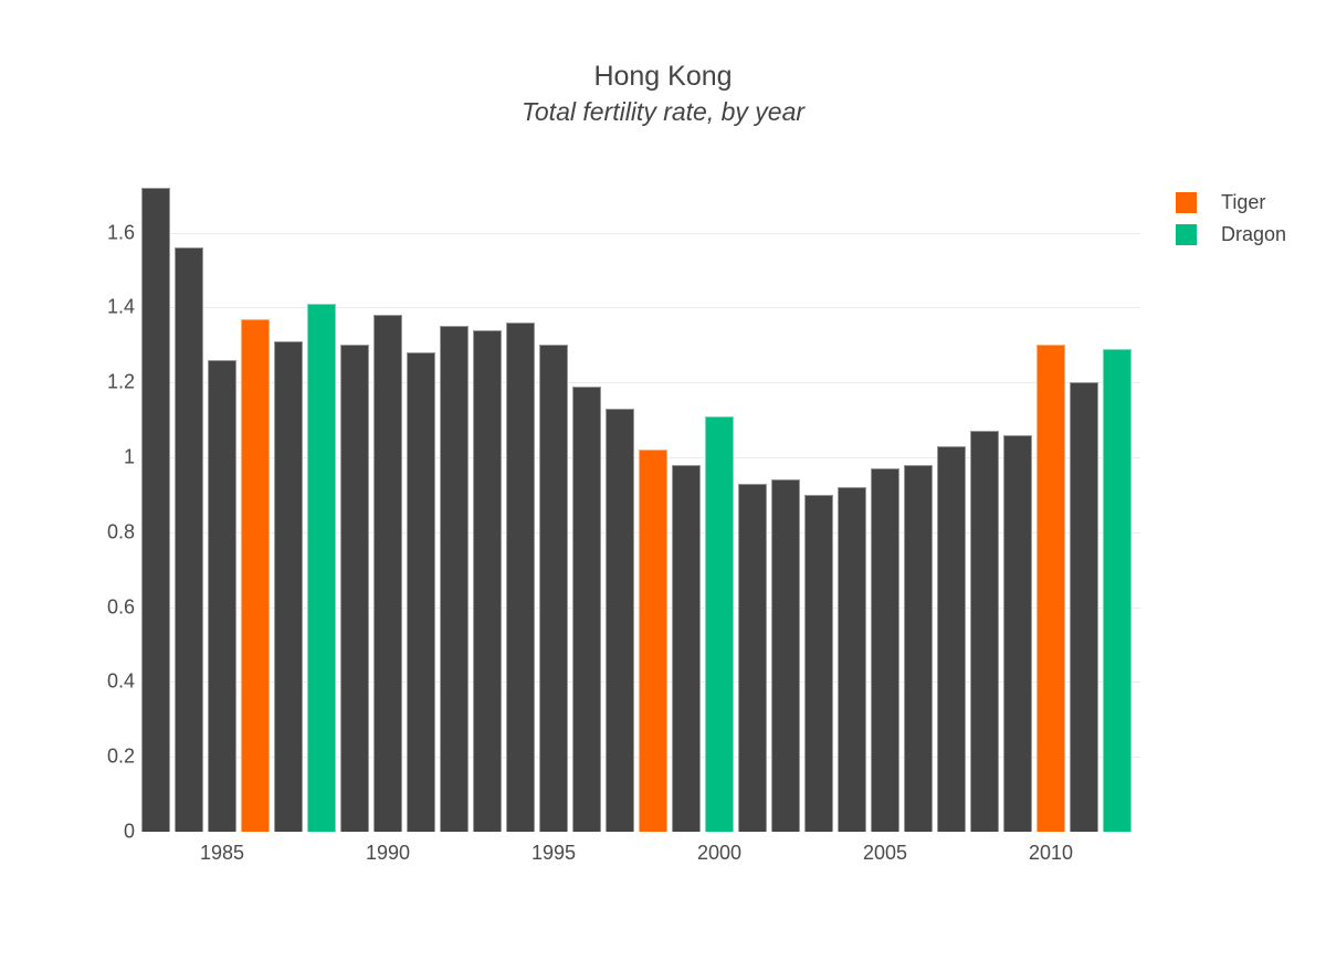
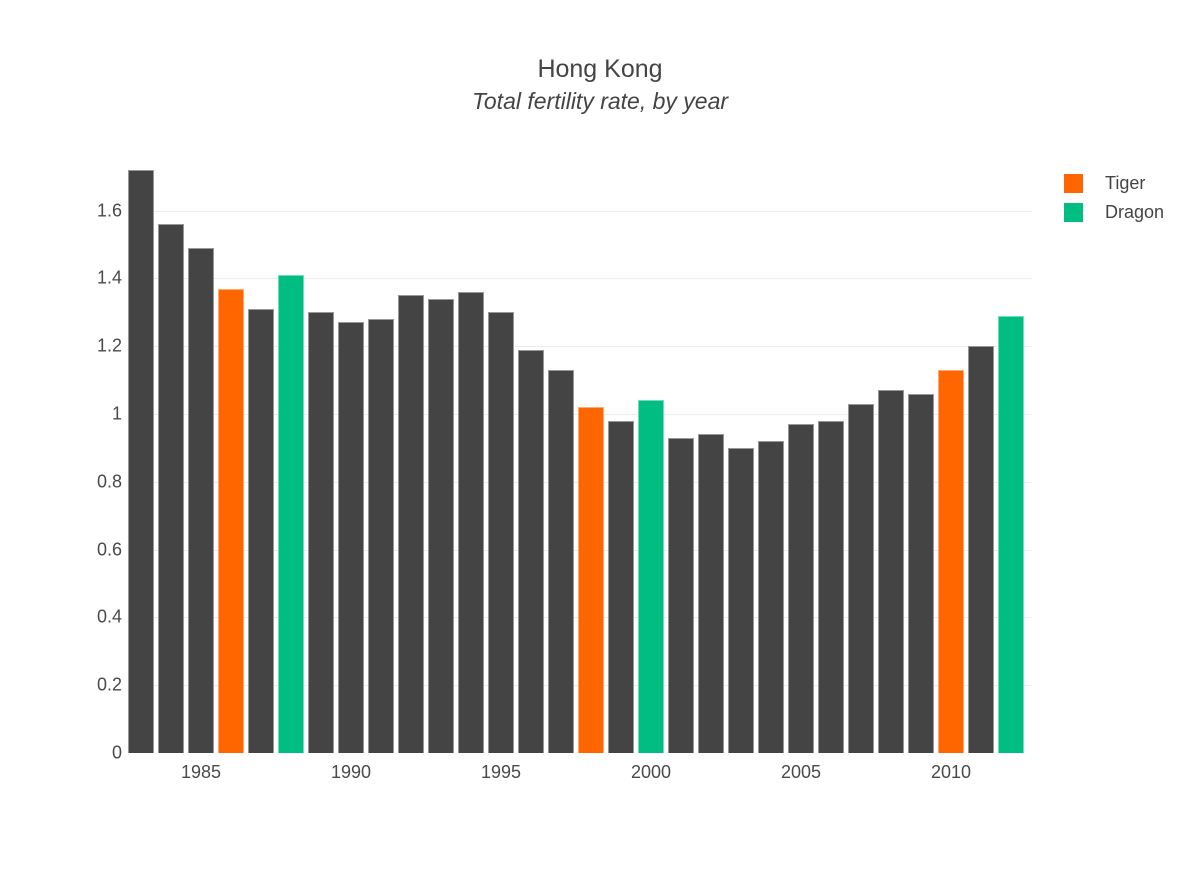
1985: 1.26 -> 1.49
1990: 1.38 -> 1.27
2000: 1.11 -> 1.04
2010: 1.30 -> 1.13
